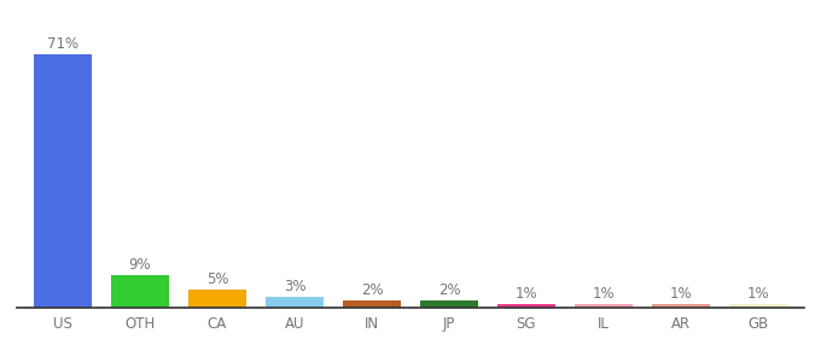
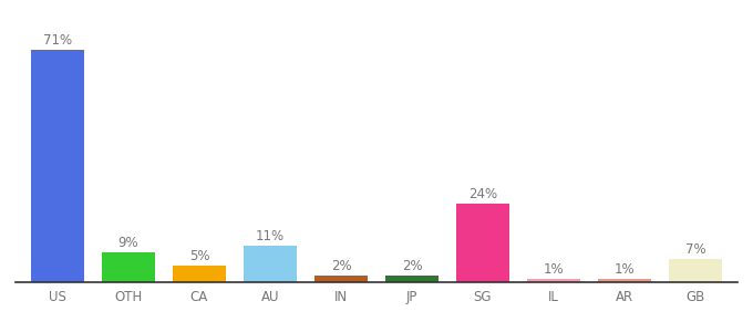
AU: 3% -> 11%
SG: 1% -> 24%
GB: 1% -> 7%
